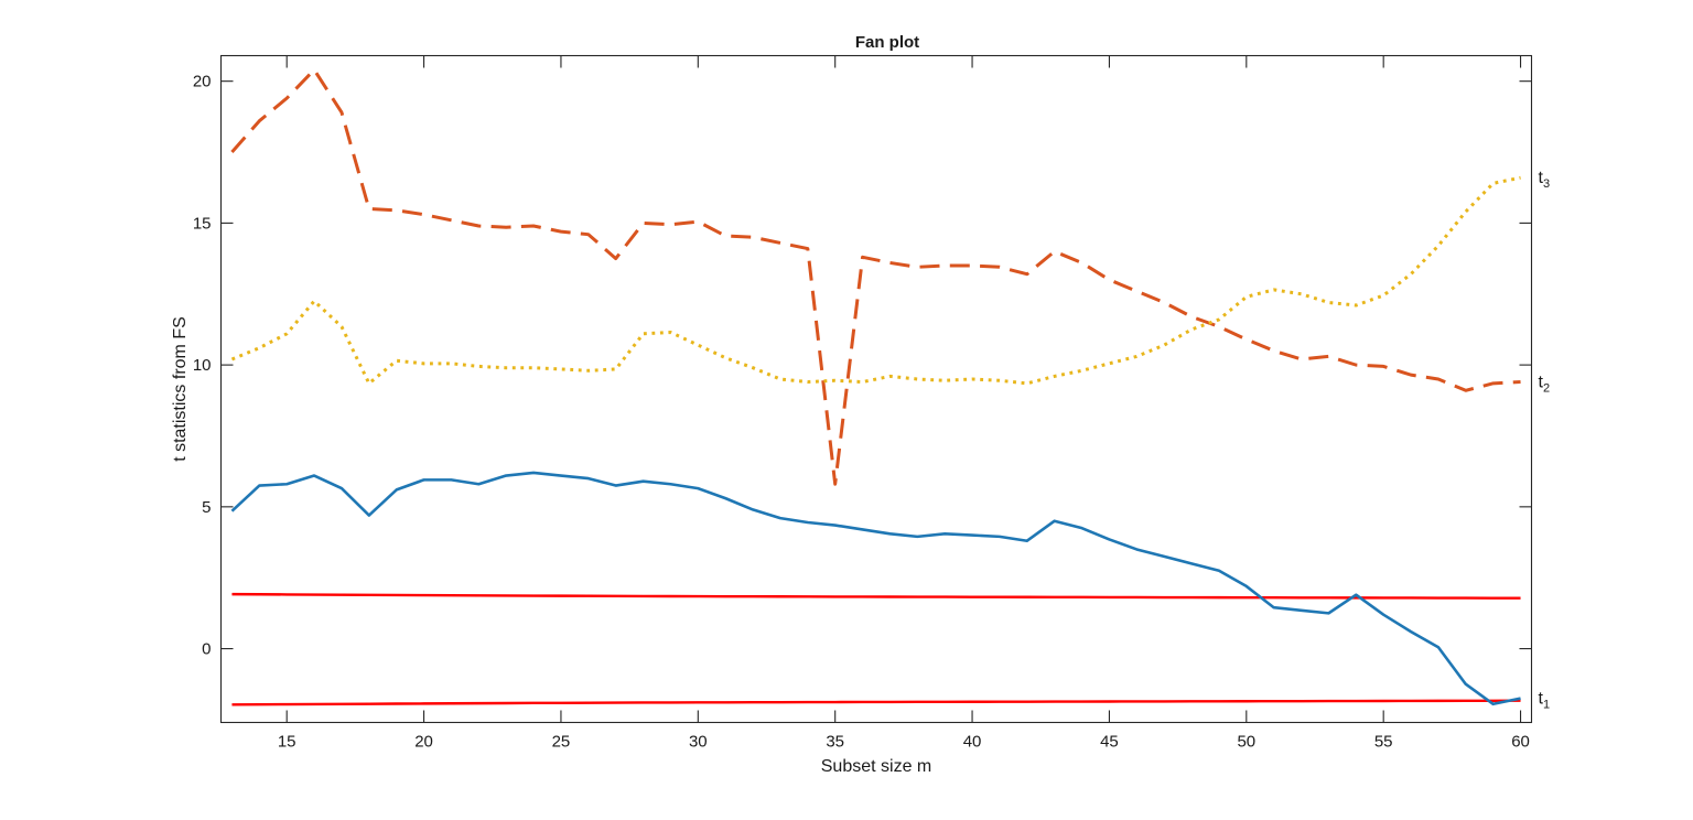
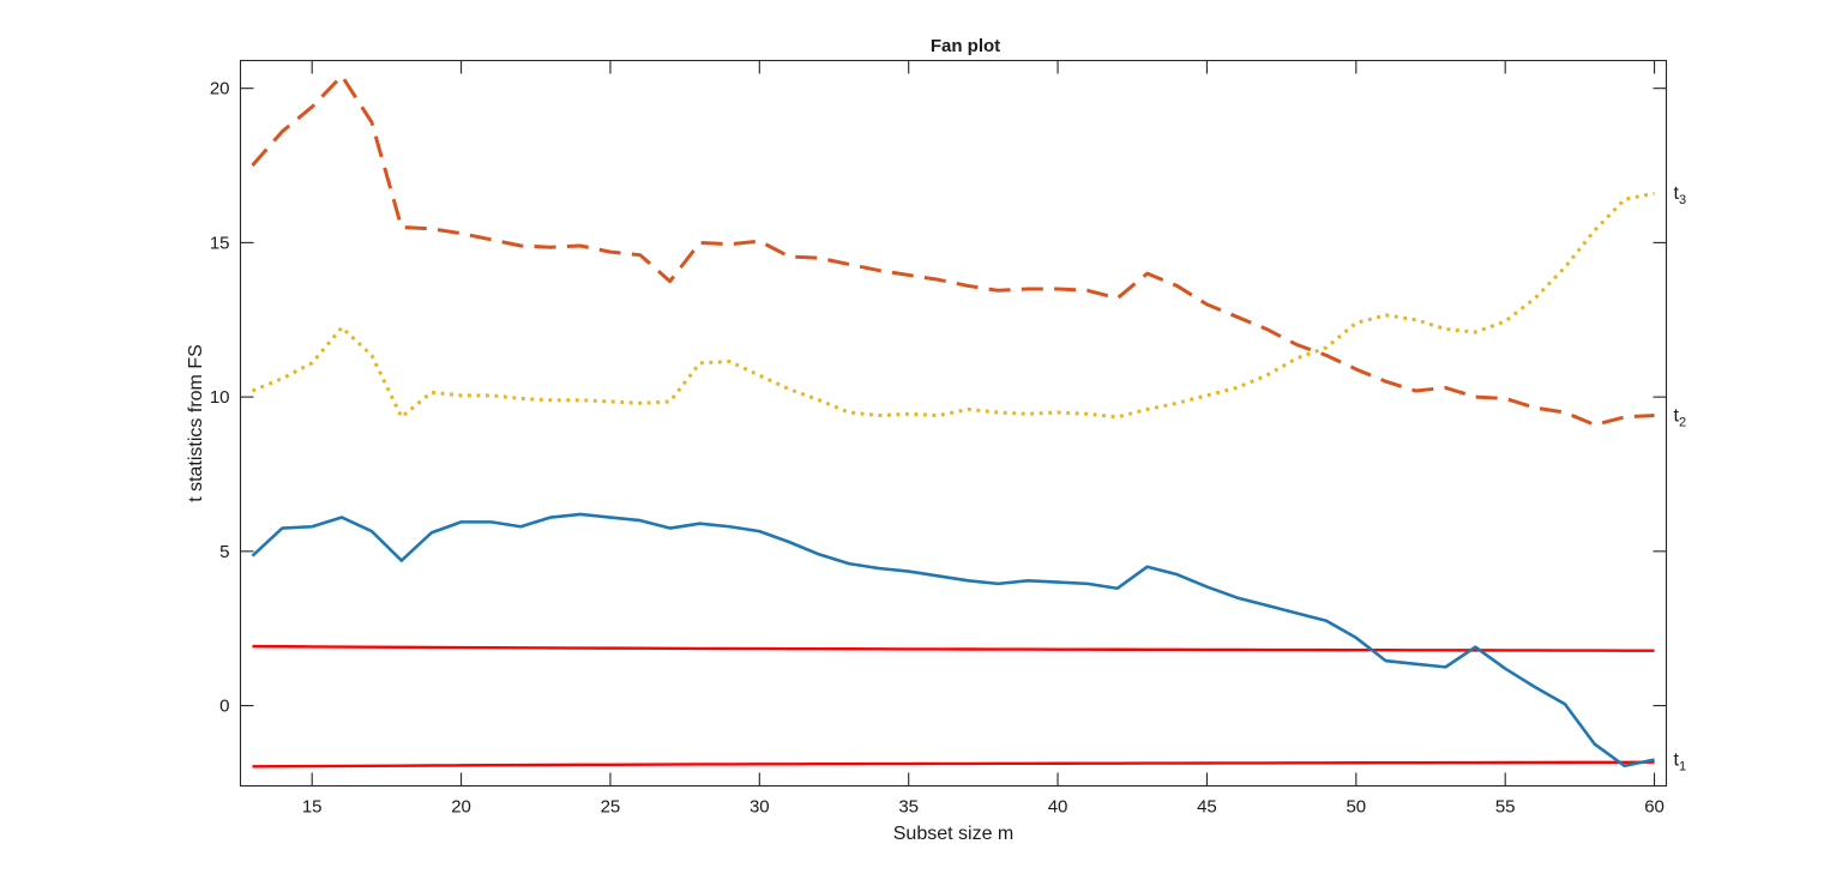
t2/35: 5.8 -> 13.9
